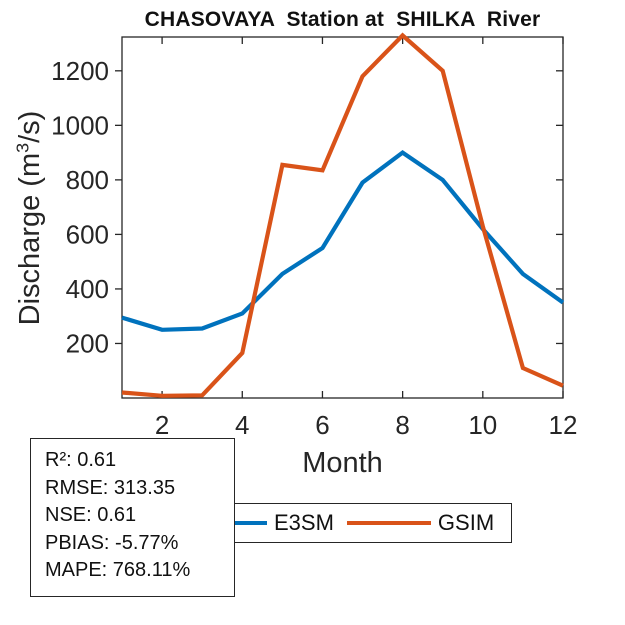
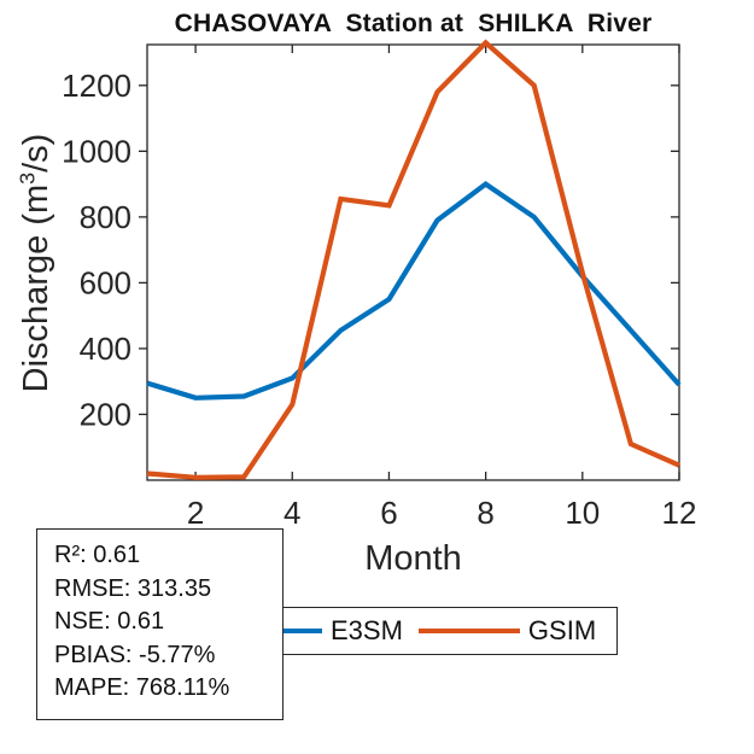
GSIM/4: 160 -> 230
E3SM/12: 350 -> 290
